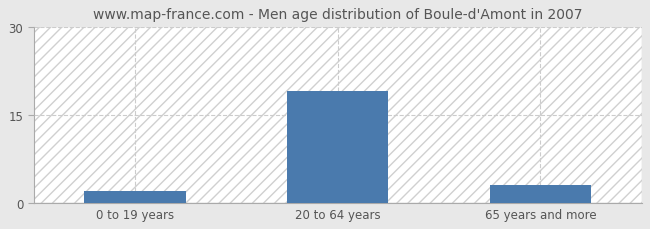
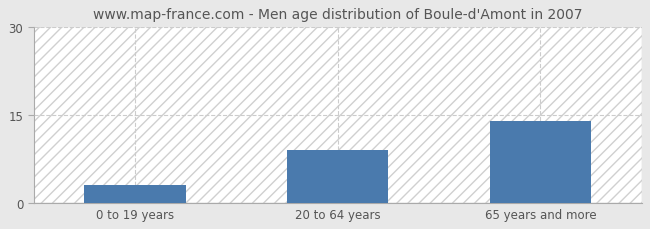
0 to 19 years: 2 -> 3
20 to 64 years: 19 -> 9
65 years and more: 3 -> 14
